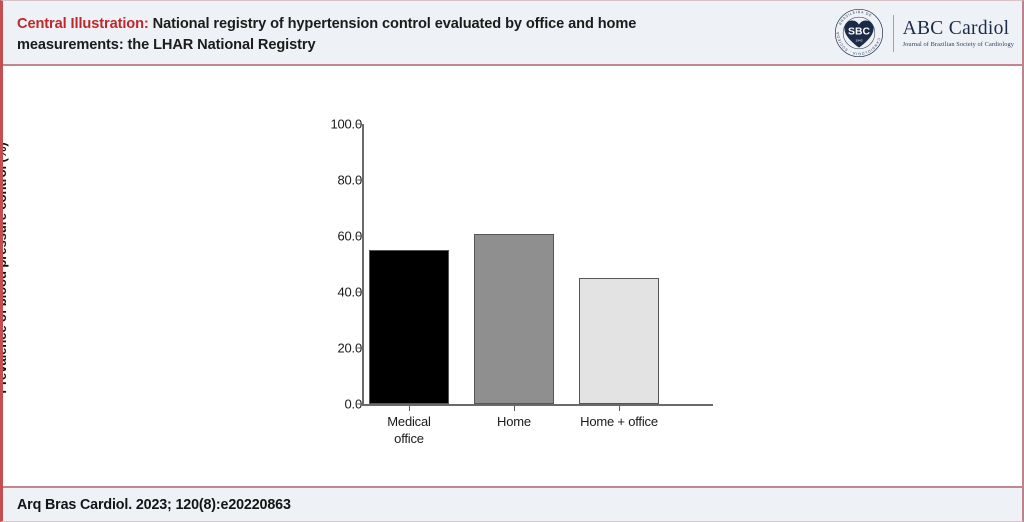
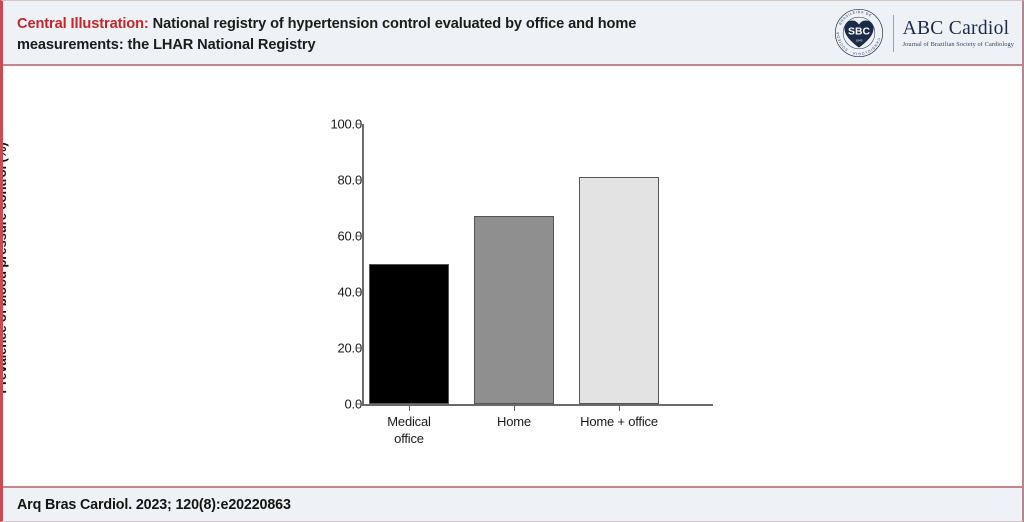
Medical office: 55 -> 50
Home: 61 -> 67
Home + office: 45 -> 81
